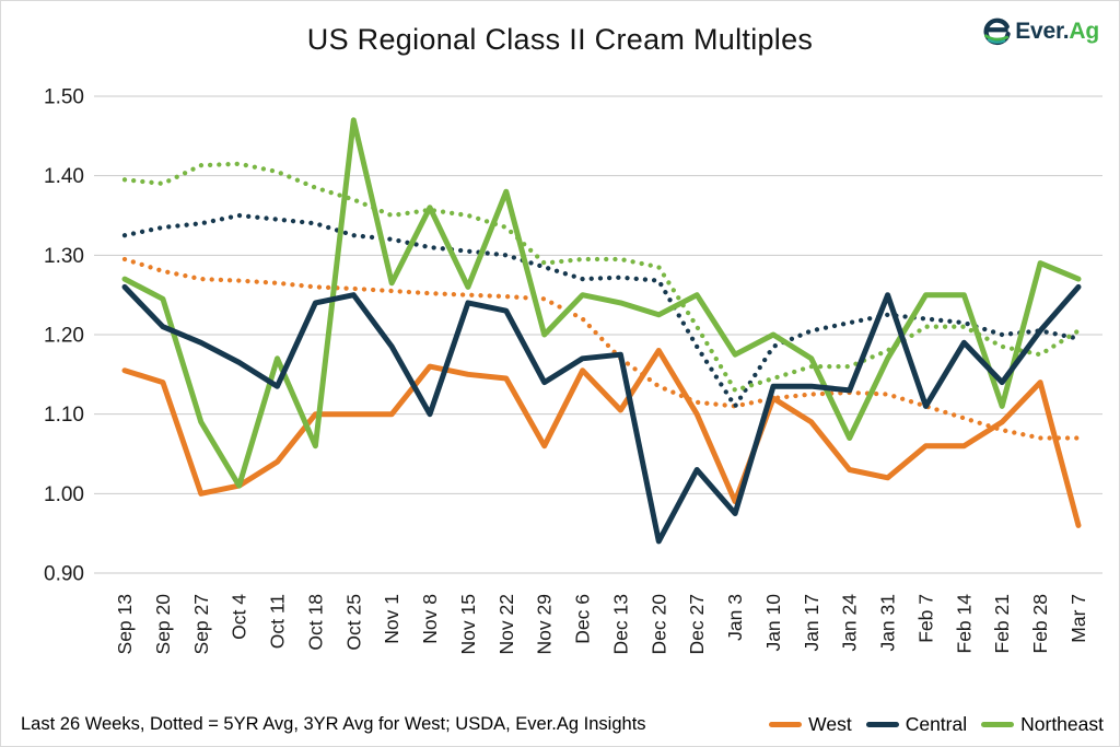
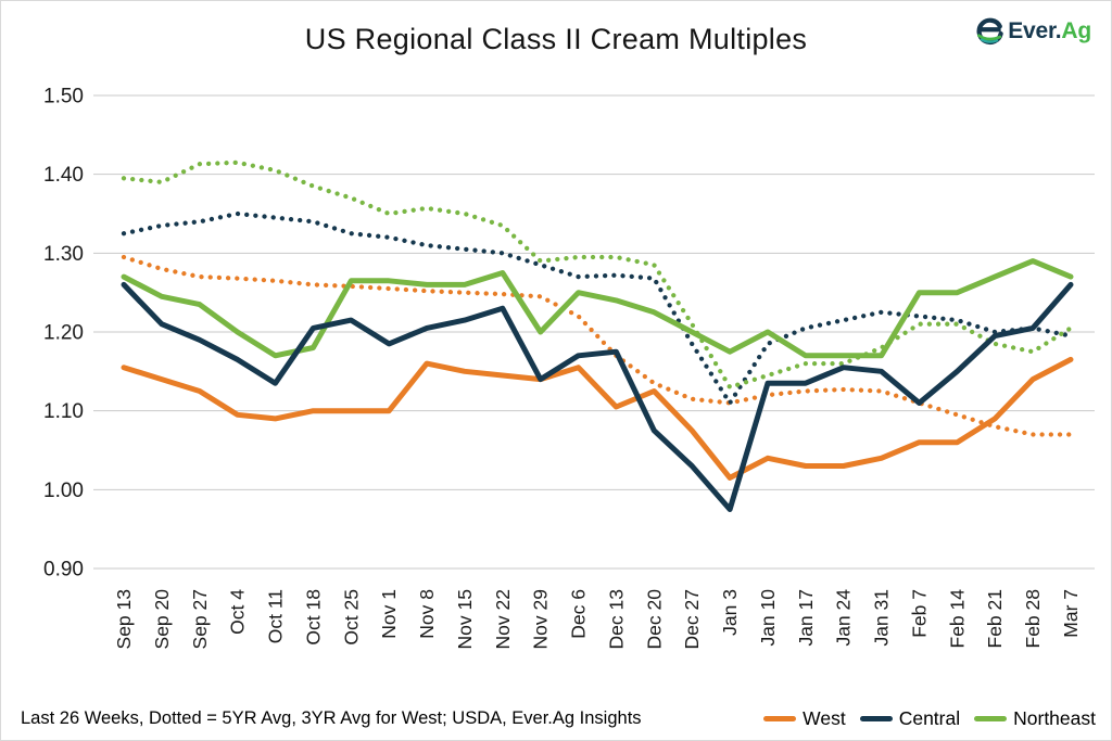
West/Sep 27: 1.00 -> 1.12
Northeast/Sep 27: 1.09 -> 1.24
West/Oct 4: 1.01 -> 1.09
Northeast/Oct 4: 1.01 -> 1.20
West/Oct 11: 1.04 -> 1.09
Northeast/Oct 18: 1.06 -> 1.18
Central/Oct 18: 1.24 -> 1.21
Northeast/Oct 25: 1.47 -> 1.26
Central/Oct 25: 1.25 -> 1.22
Northeast/Nov 8: 1.36 -> 1.26
Central/Nov 8: 1.10 -> 1.21
Central/Nov 15: 1.24 -> 1.22
Northeast/Nov 22: 1.38 -> 1.27
West/Nov 29: 1.06 -> 1.14
West/Dec 20: 1.18 -> 1.12
Central/Dec 20: 0.94 -> 1.07
West/Dec 27: 1.10 -> 1.07
Northeast/Dec 27: 1.25 -> 1.20
West/Jan 3: 0.99 -> 1.01
West/Jan 10: 1.12 -> 1.04
West/Jan 17: 1.09 -> 1.03
Northeast/Jan 24: 1.07 -> 1.17
Central/Jan 24: 1.13 -> 1.16
West/Jan 31: 1.02 -> 1.04
Central/Jan 31: 1.25 -> 1.15
Central/Feb 14: 1.19 -> 1.15
Northeast/Feb 21: 1.11 -> 1.27
Central/Feb 21: 1.14 -> 1.20
West/Mar 7: 0.96 -> 1.17
